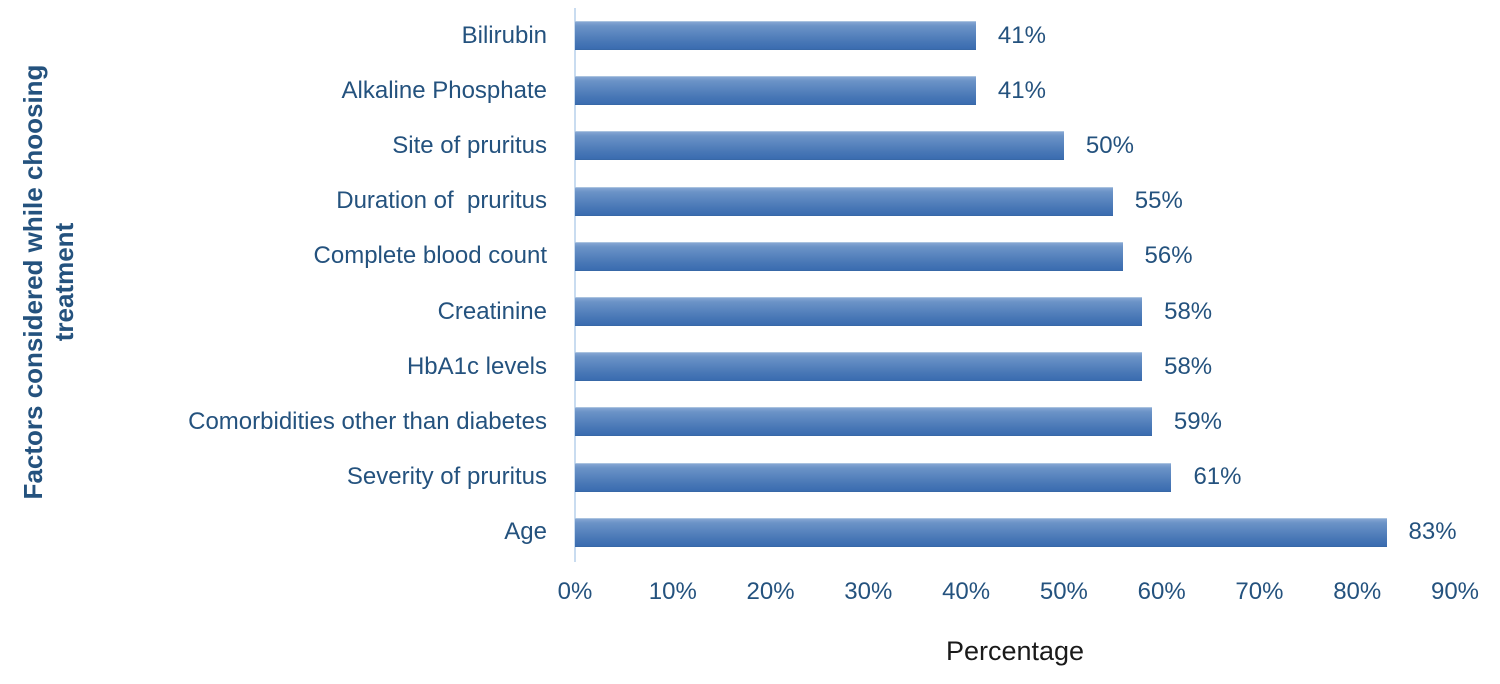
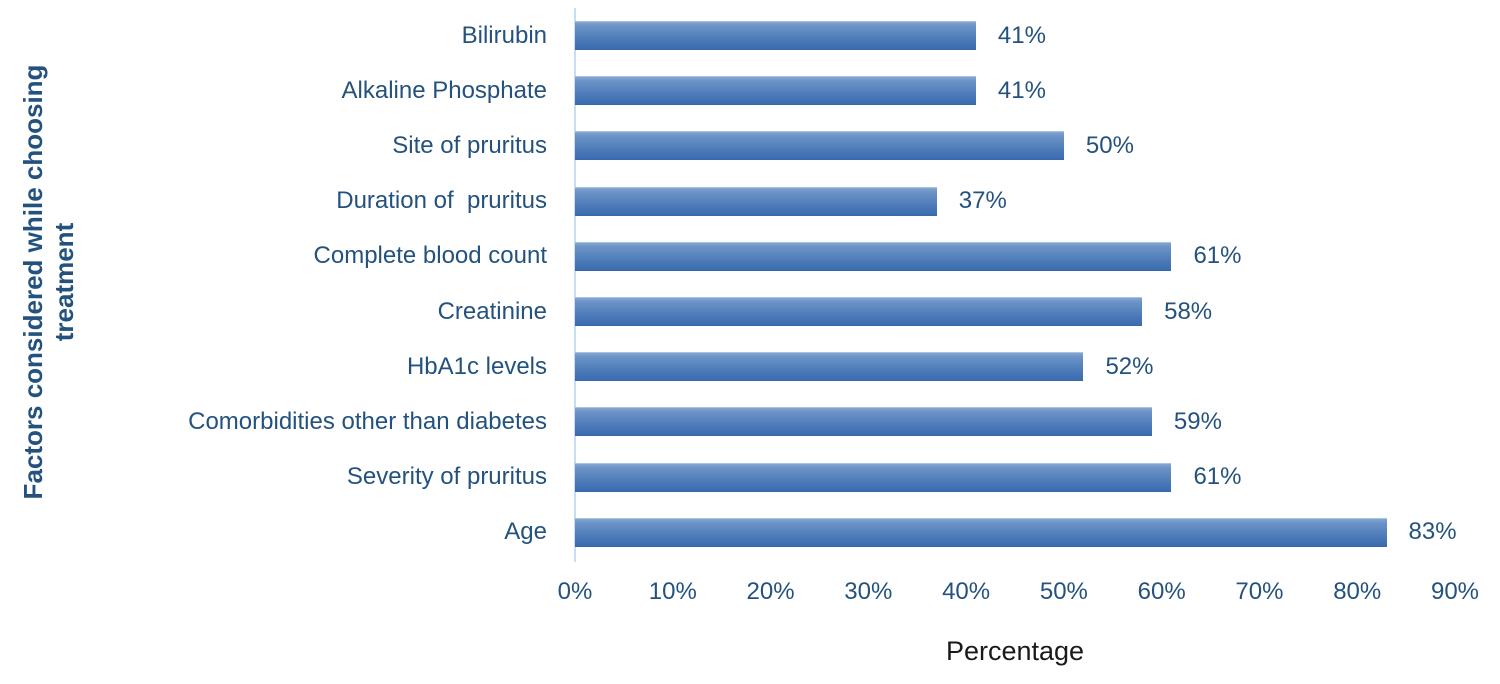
Duration of pruritus: 55% -> 37%
Complete blood count: 56% -> 61%
HbA1c levels: 58% -> 52%
